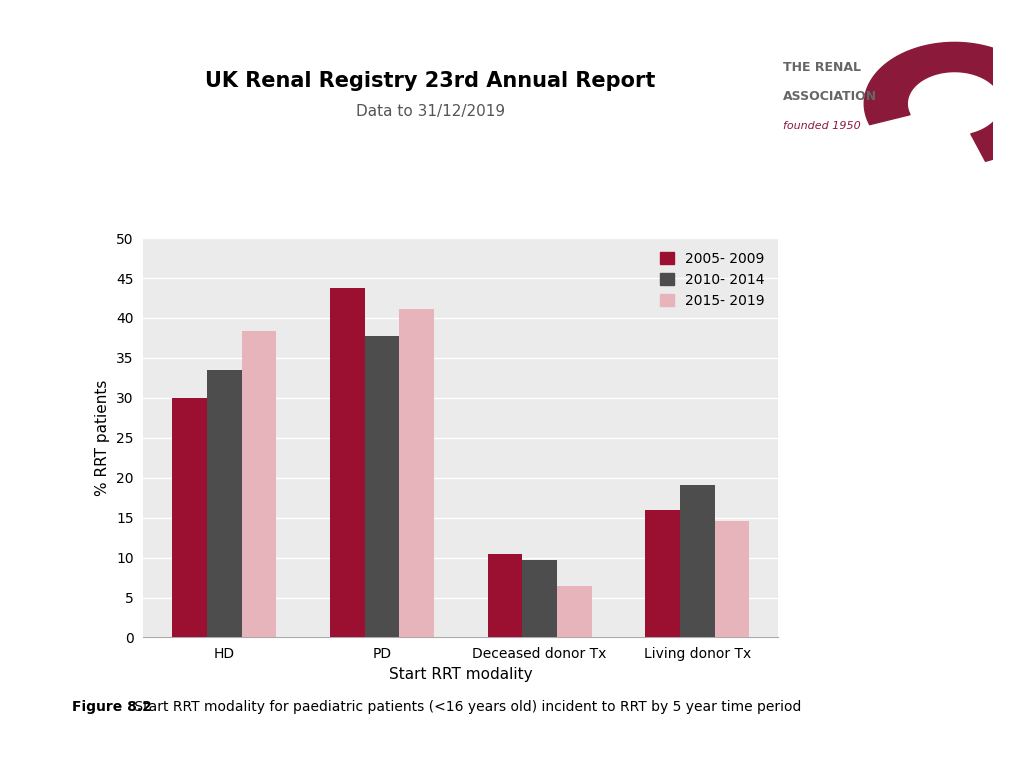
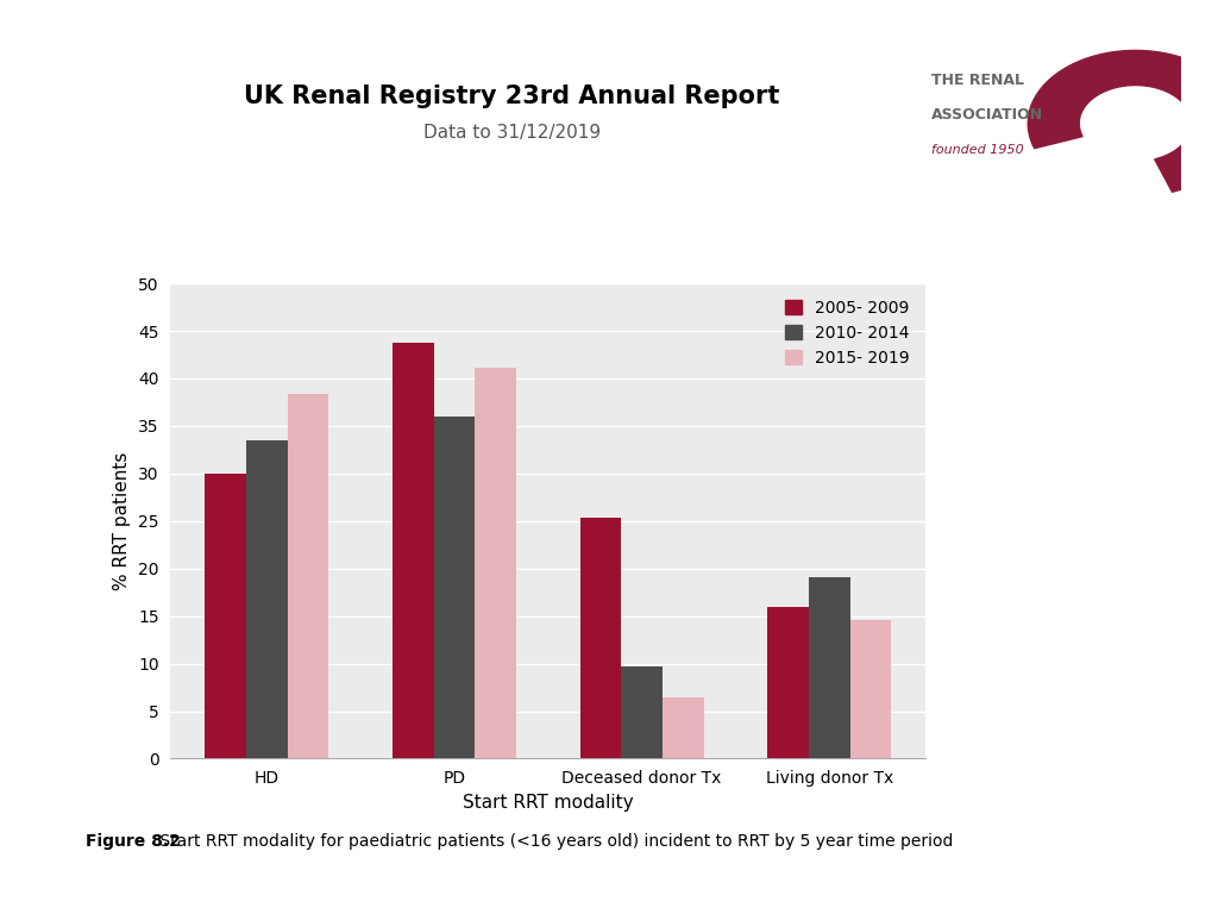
2010- 2014/PD: 37.8 -> 36.0
2005- 2009/Deceased donor Tx: 10.5 -> 25.4
